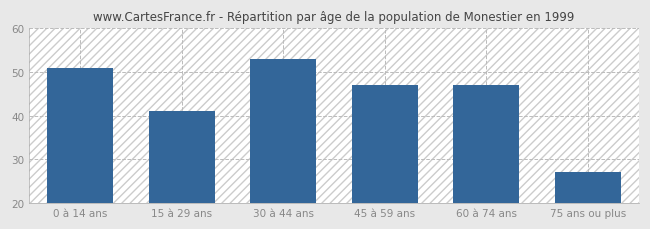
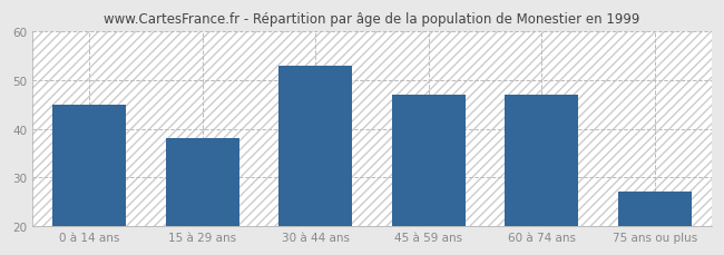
0 à 14 ans: 51 -> 45
15 à 29 ans: 41 -> 38
